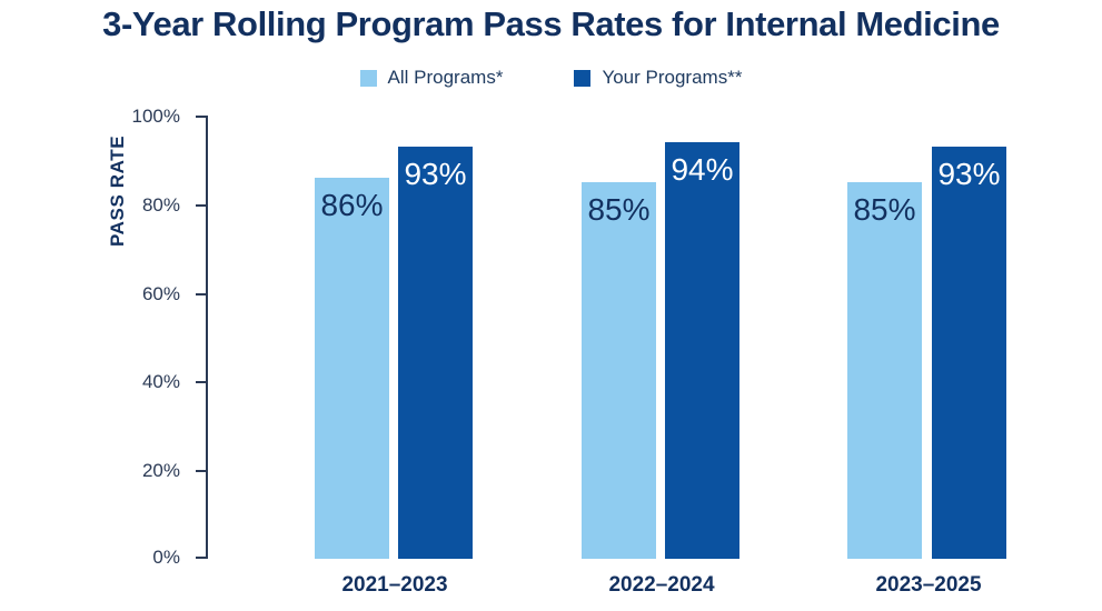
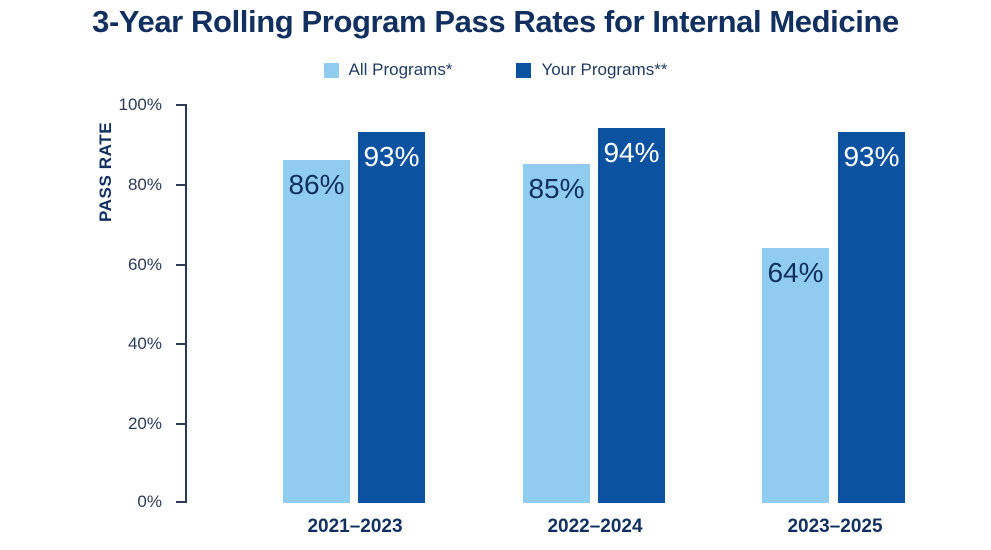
All Programs*/2023–2025: 85% -> 64%
